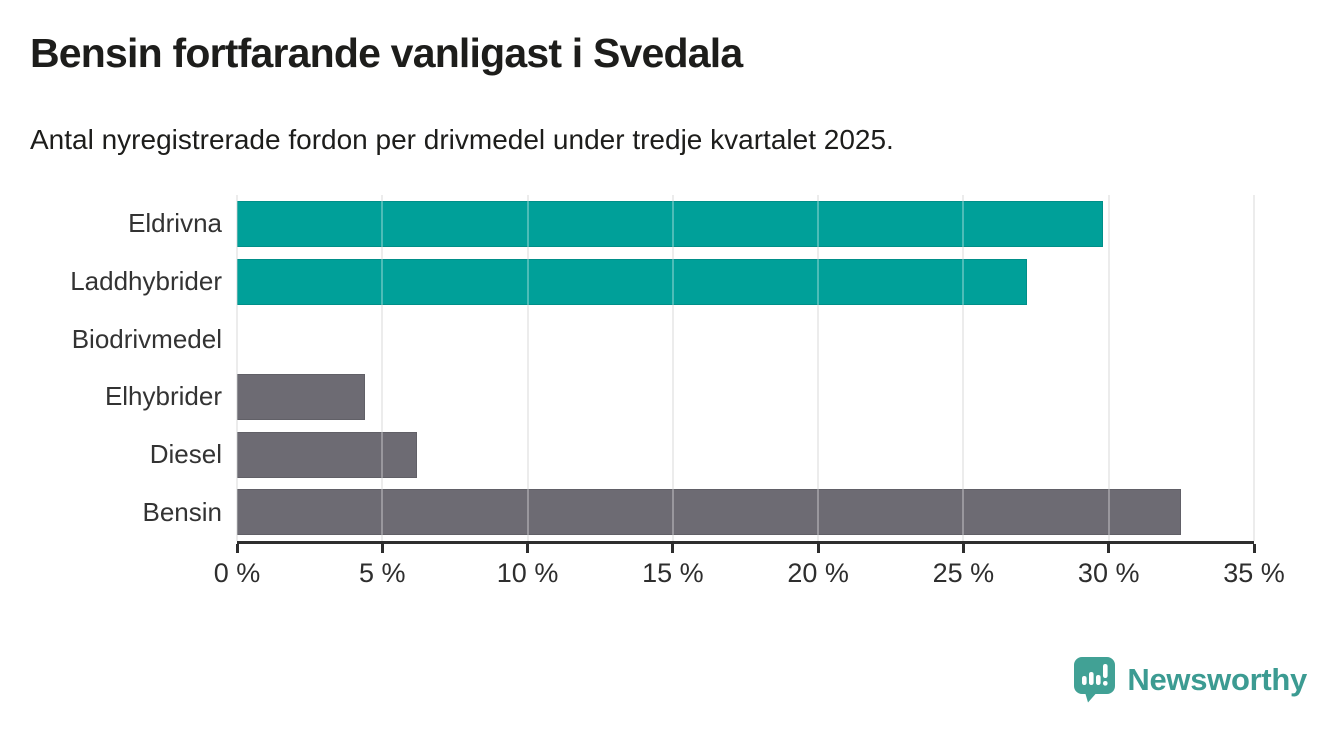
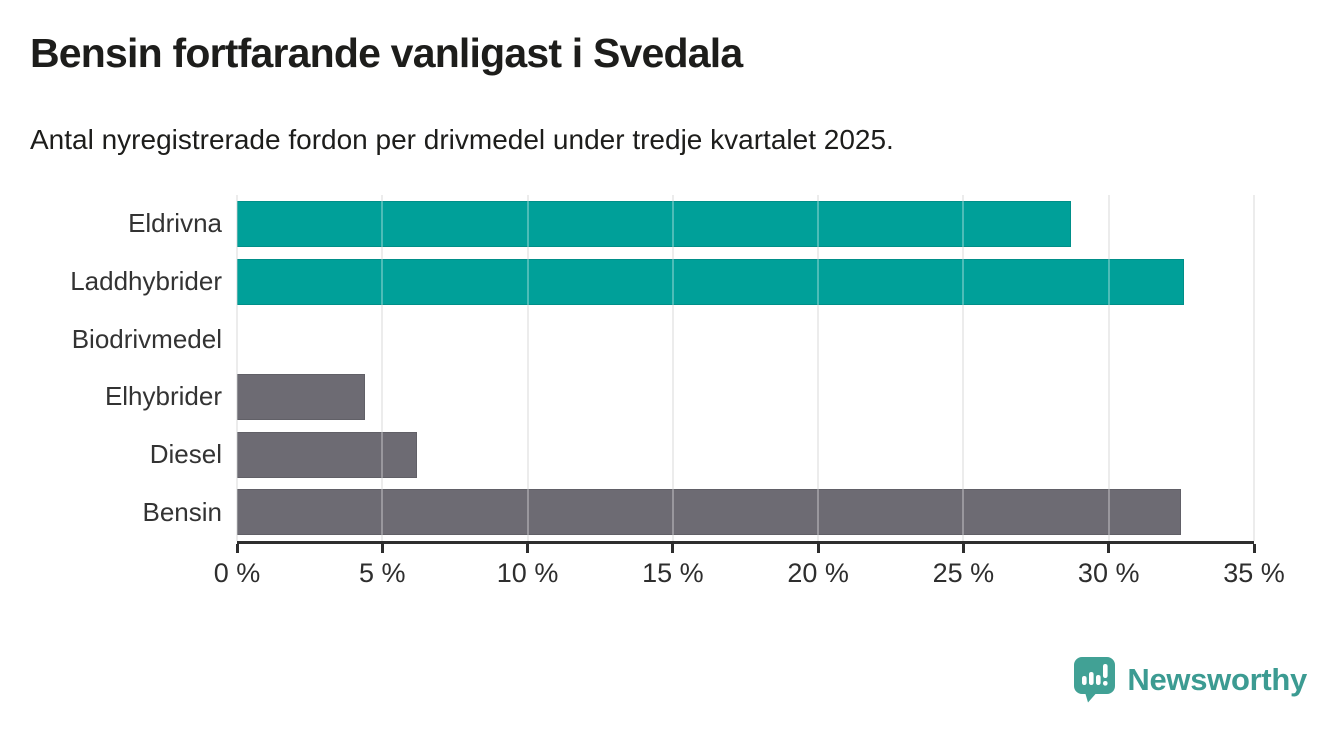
Eldrivna: 29.8% -> 28.7%
Laddhybrider: 27.2% -> 32.6%
